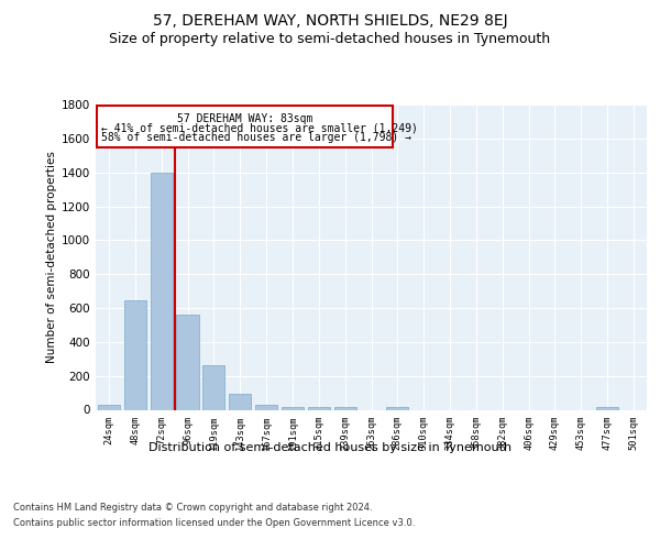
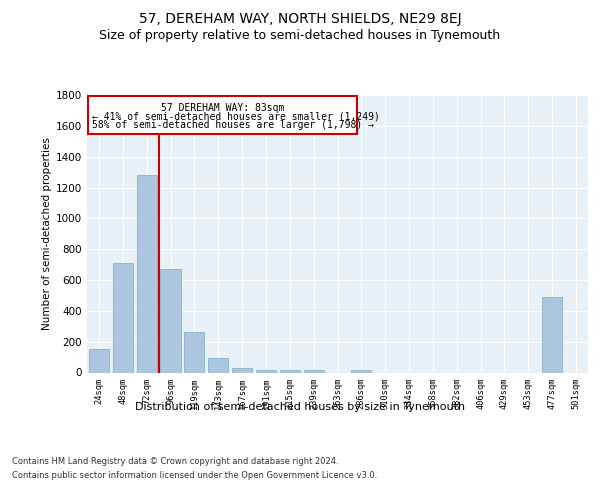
24sqm: 30 -> 150
48sqm: 640 -> 710
72sqm: 1400 -> 1280
96sqm: 560 -> 670
477sqm: 20 -> 490
